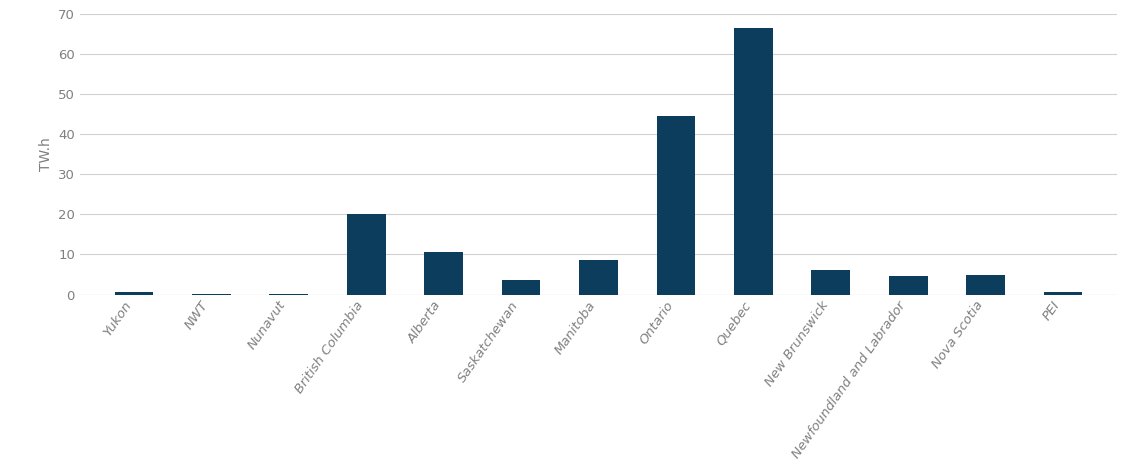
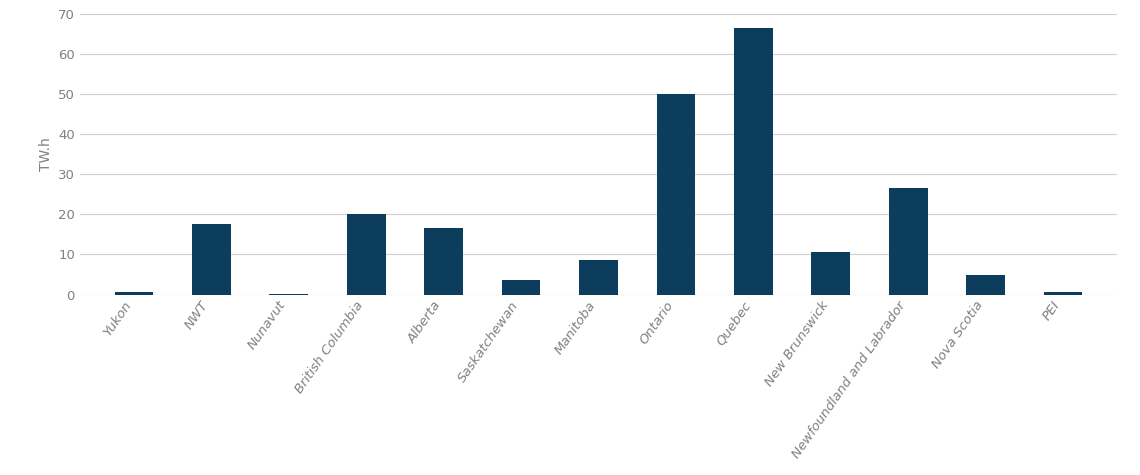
NWT: 0.1 -> 17.5
Alberta: 10.5 -> 16.5
Ontario: 44.5 -> 50.0
New Brunswick: 6.0 -> 10.5
Newfoundland and Labrador: 4.5 -> 26.5
